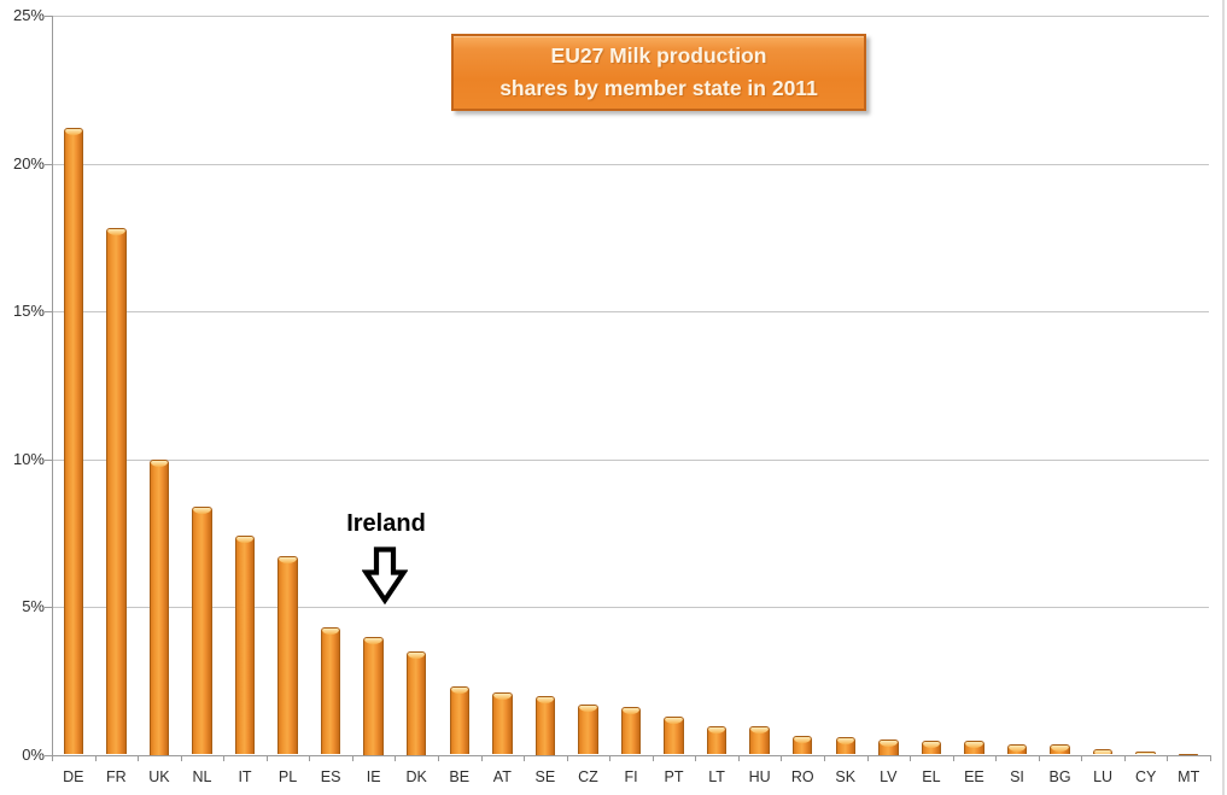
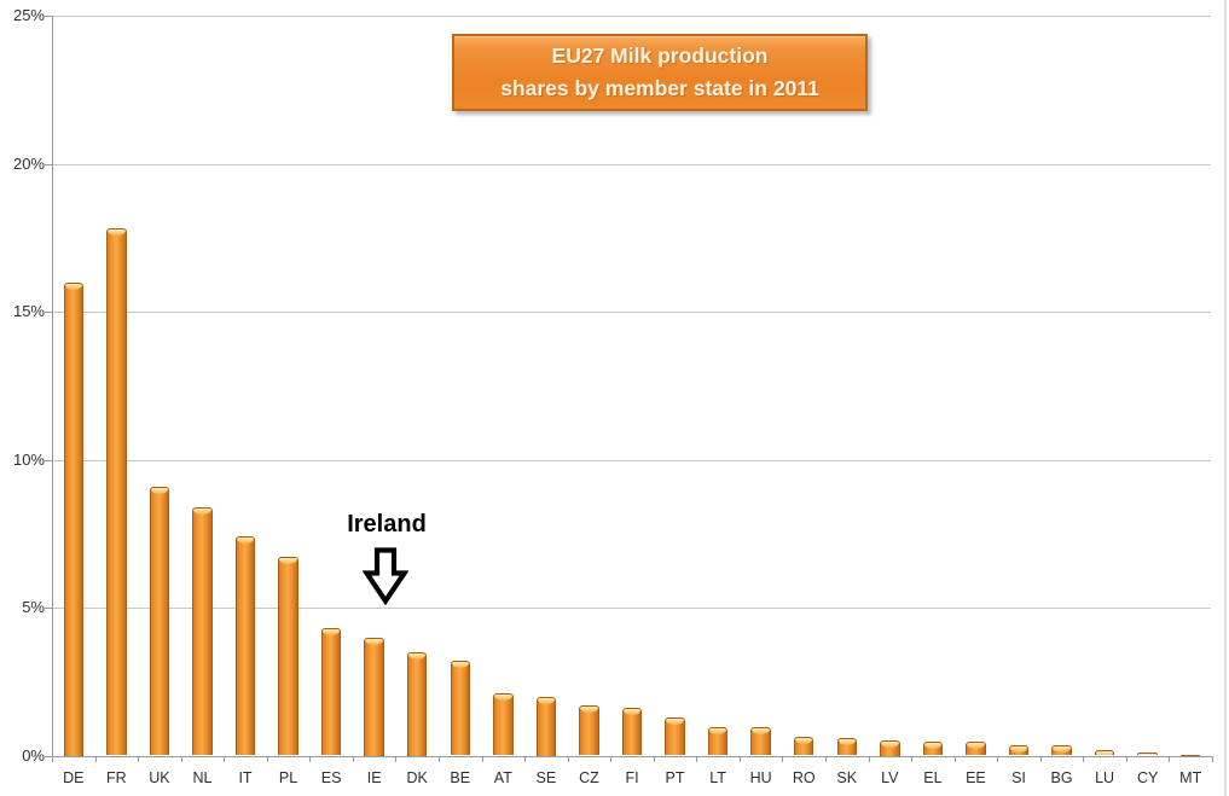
DE: 21.2% -> 16.0%
UK: 10.0% -> 9.1%
BE: 2.3% -> 3.2%
